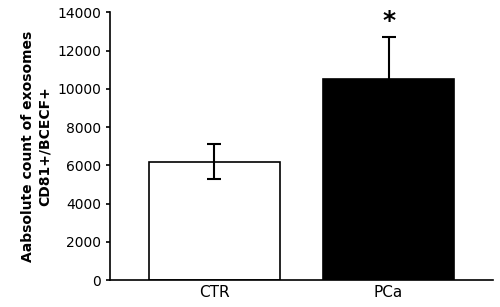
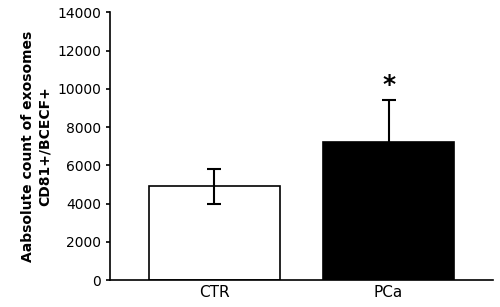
CTR: 6200 -> 4900
PCa: 10500 -> 7200
